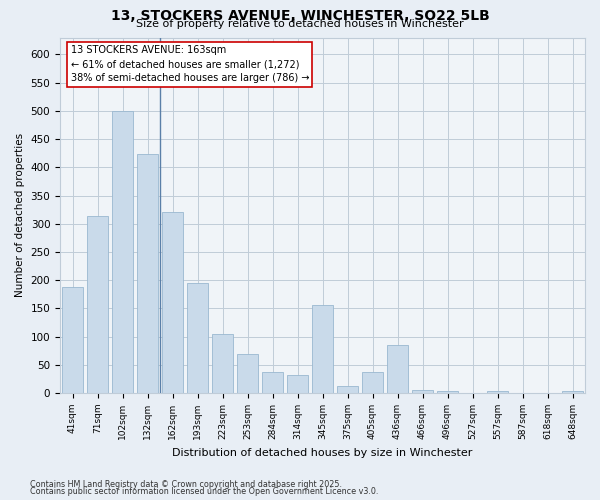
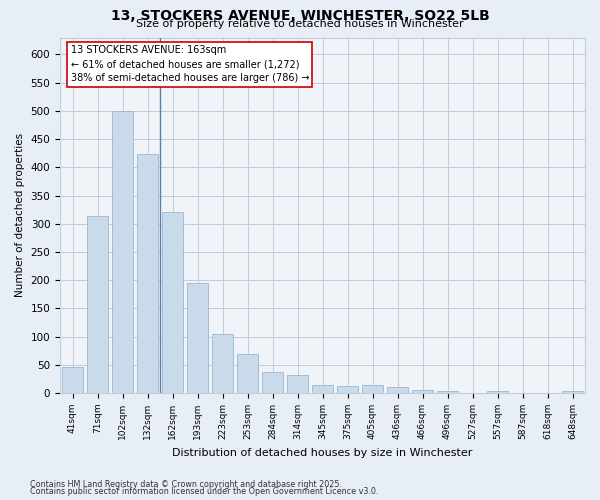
41sqm: 188 -> 46
345sqm: 156 -> 14
405sqm: 38 -> 14
436sqm: 86 -> 10
